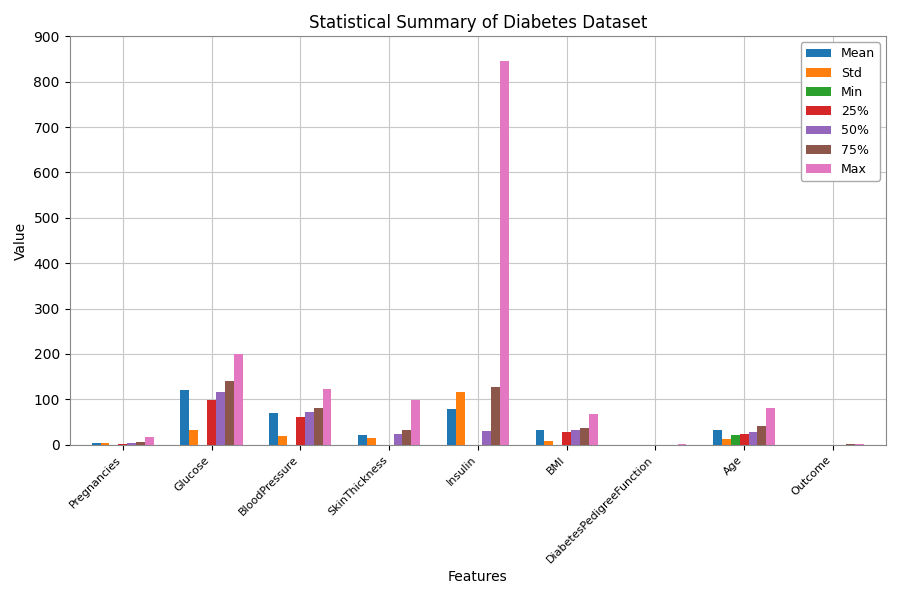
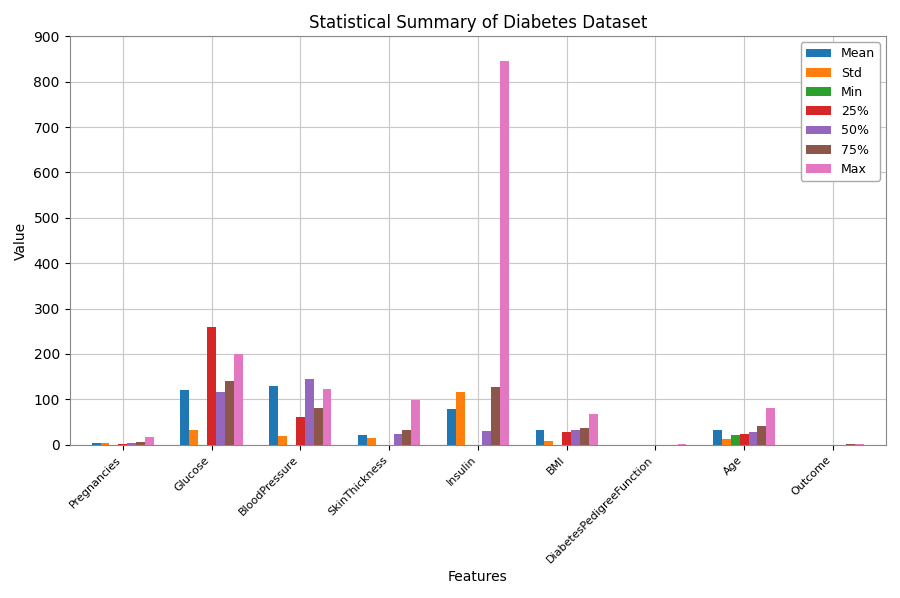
25%/Glucose: 99 -> 260
Mean/BloodPressure: 69 -> 130
50%/BloodPressure: 72 -> 145
